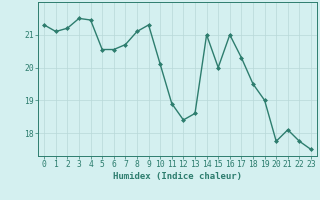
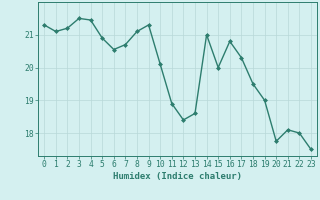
5: 20.55 -> 20.90
16: 21.00 -> 20.80
22: 17.75 -> 18.00
